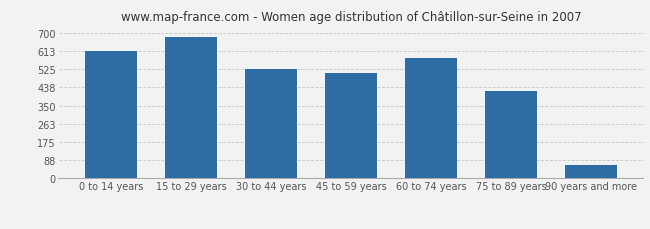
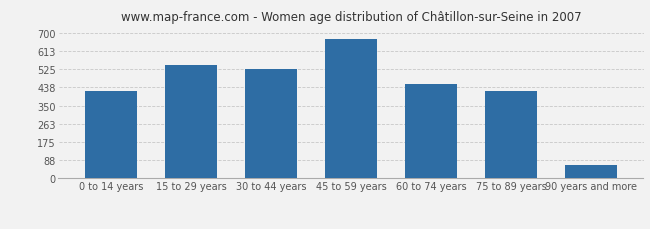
0 to 14 years: 615 -> 420
15 to 29 years: 680 -> 543
45 to 59 years: 505 -> 672
60 to 74 years: 580 -> 456
